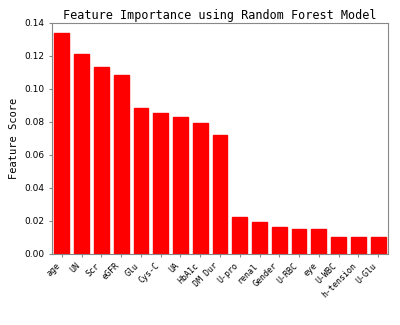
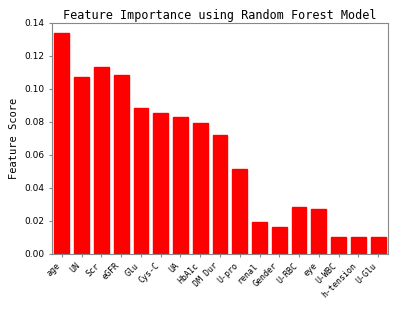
UN: 0.121 -> 0.107
U-pro: 0.022 -> 0.051
U-RBC: 0.015 -> 0.028
eye: 0.015 -> 0.027
